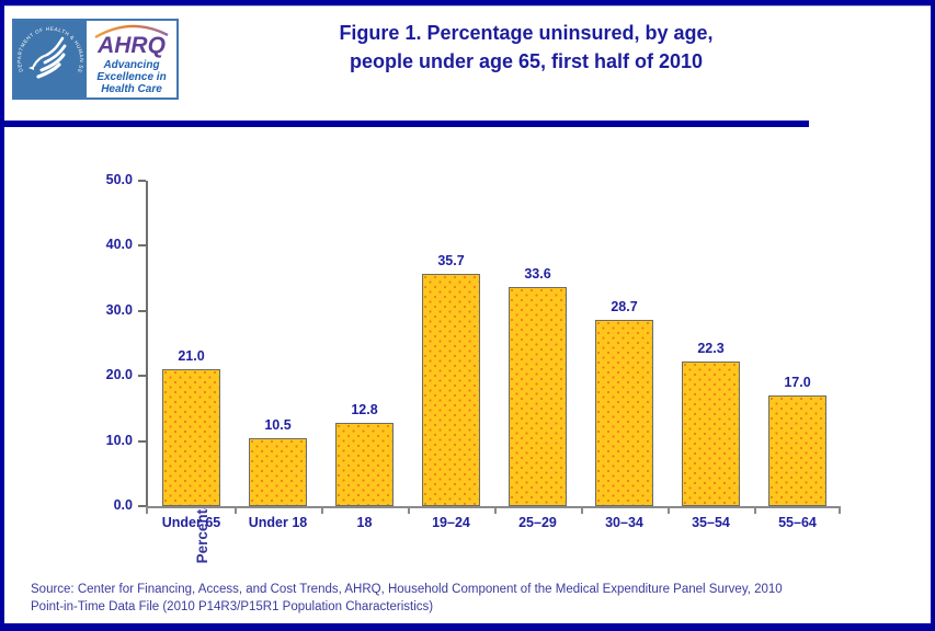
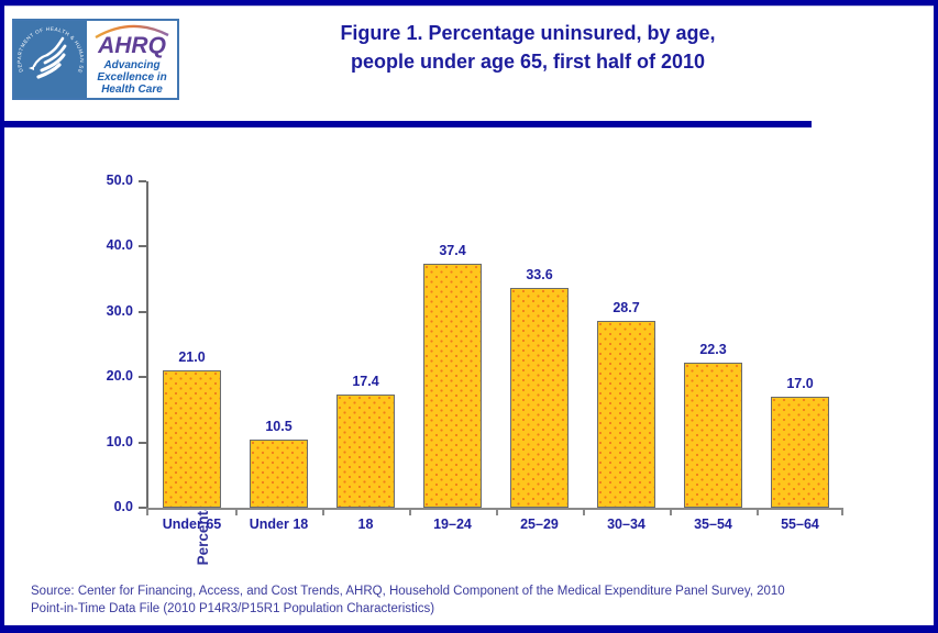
18: 12.8 -> 17.4
19–24: 35.7 -> 37.4
